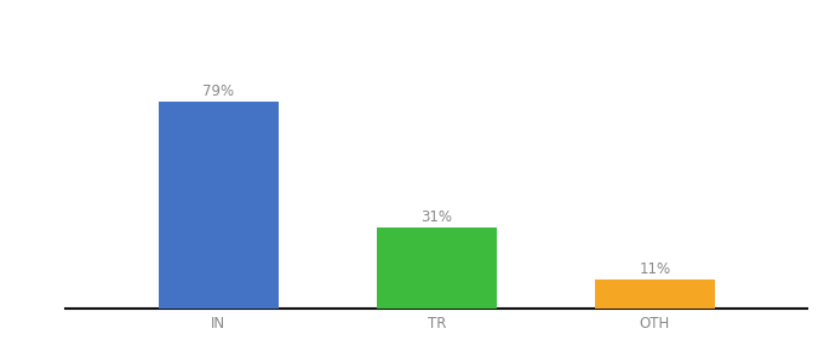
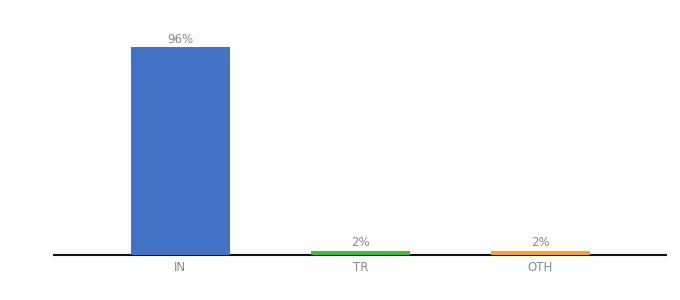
IN: 79% -> 96%
TR: 31% -> 2%
OTH: 11% -> 2%
